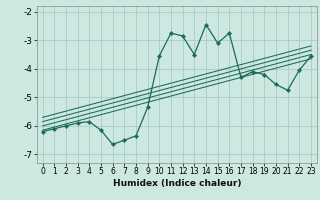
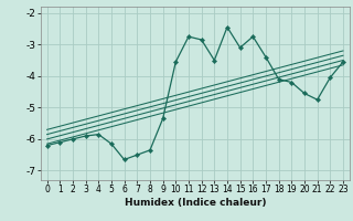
17: -4.30 -> -3.40
